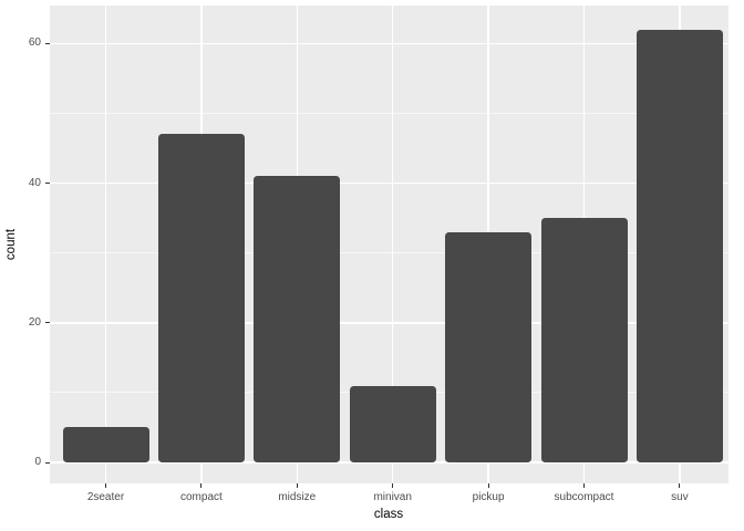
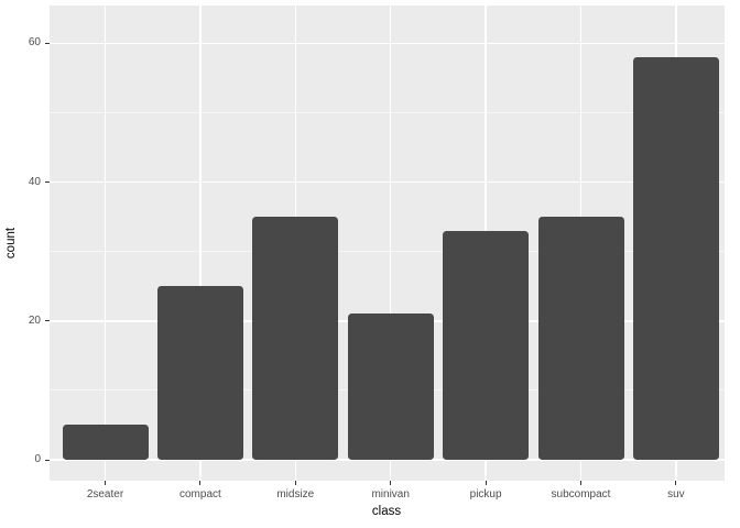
compact: 47 -> 25
midsize: 41 -> 35
minivan: 11 -> 21
suv: 62 -> 58
